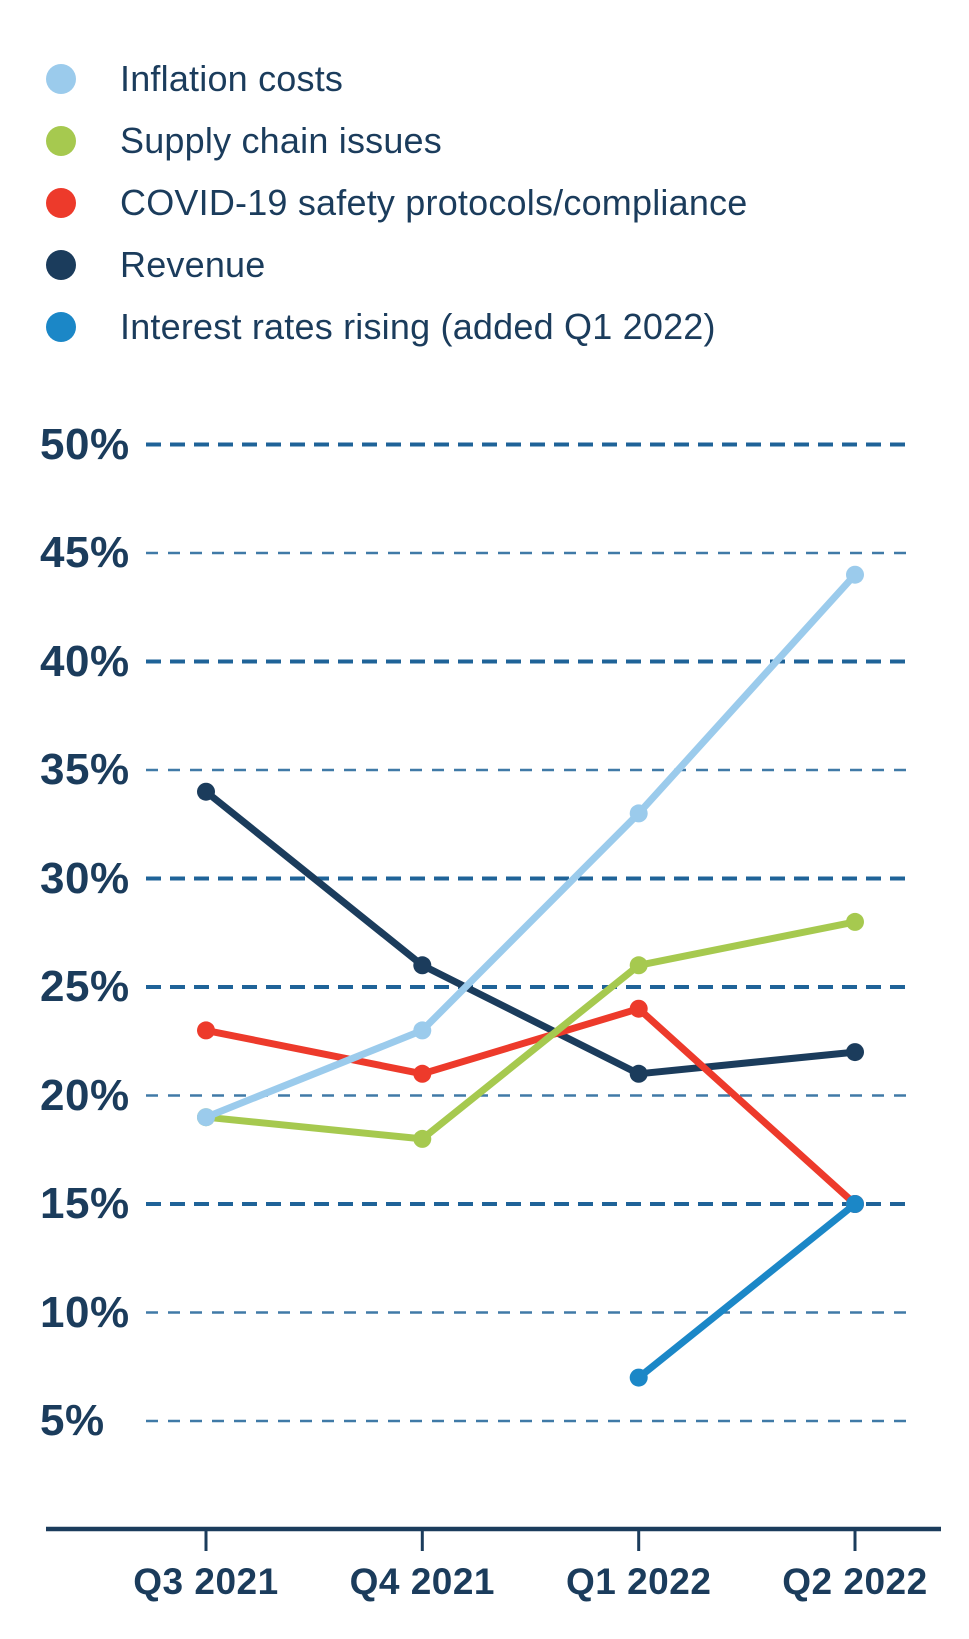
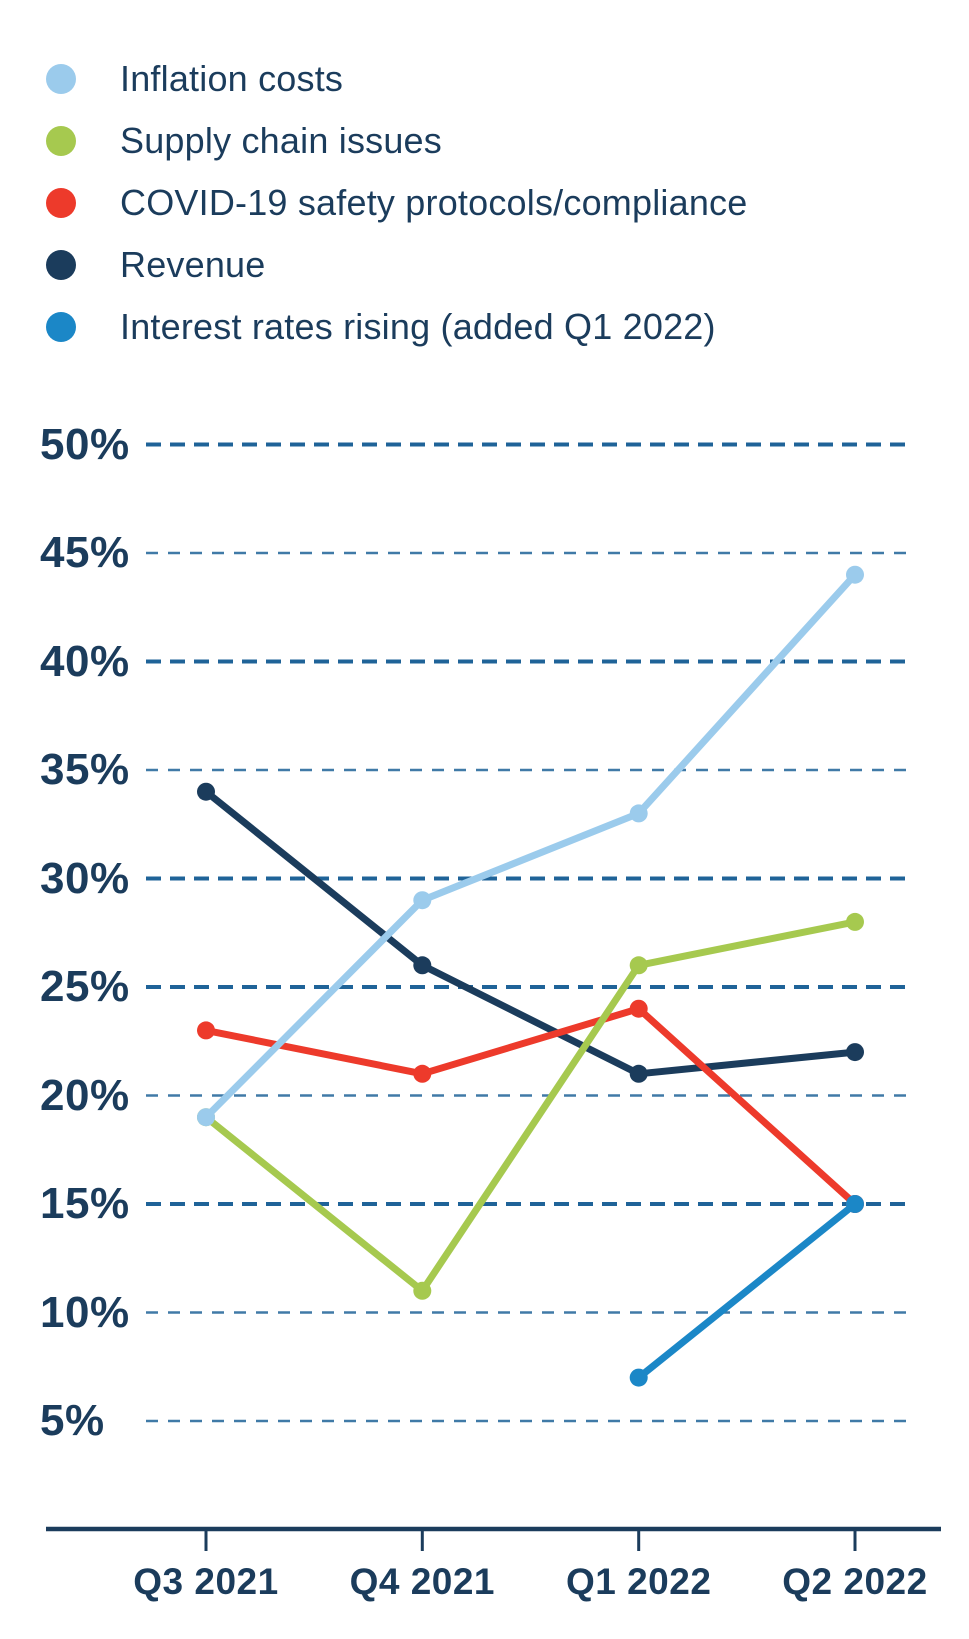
Inflation costs/Q4 2021: 23% -> 29%
Supply chain issues/Q4 2021: 18% -> 11%
